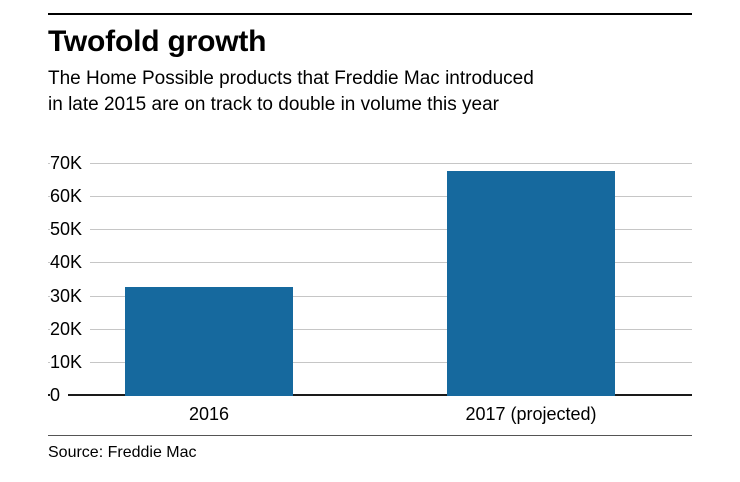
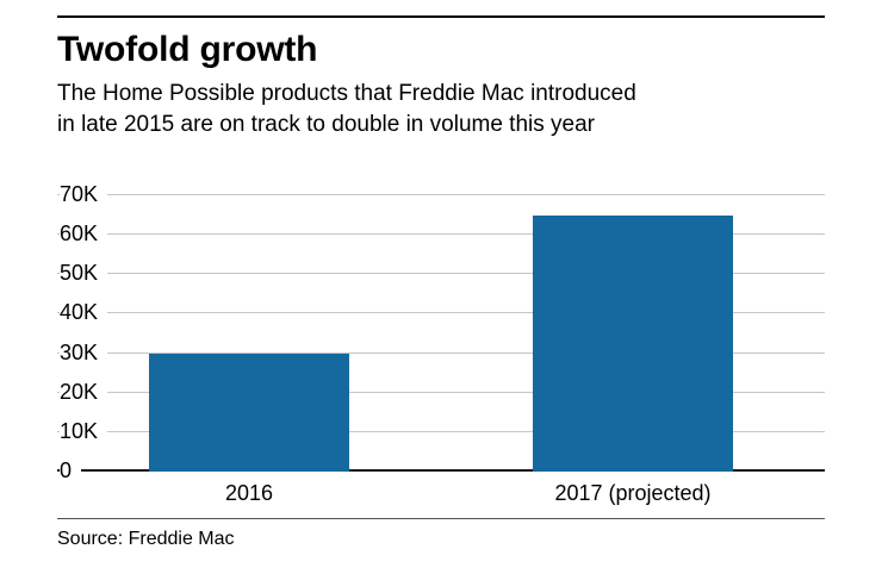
2016: 33K -> 30K
2017 (projected): 68K -> 65K
